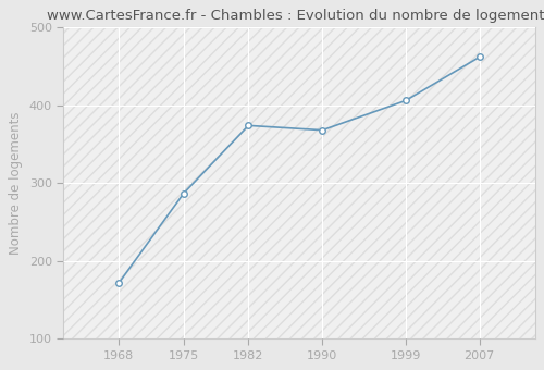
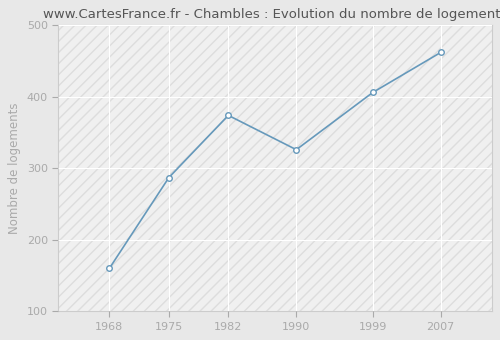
1968: 172 -> 160
1990: 368 -> 326
